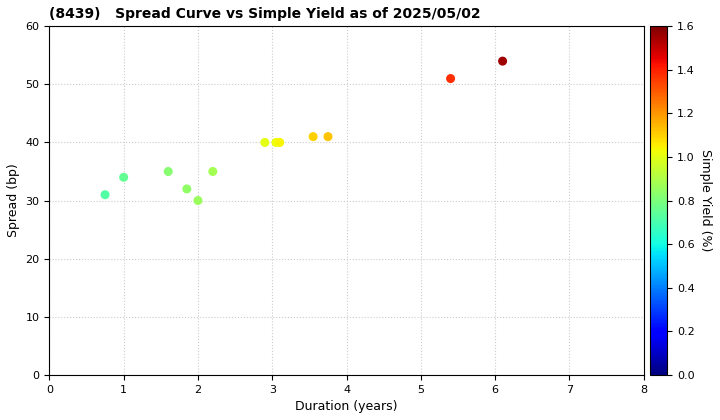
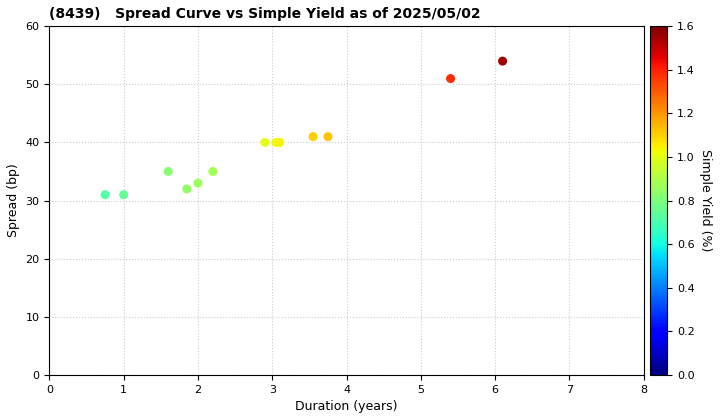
1: 34 -> 31
2: 30 -> 33
